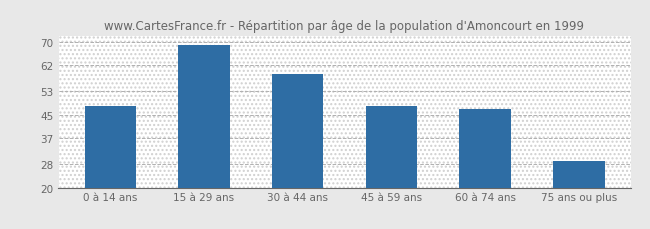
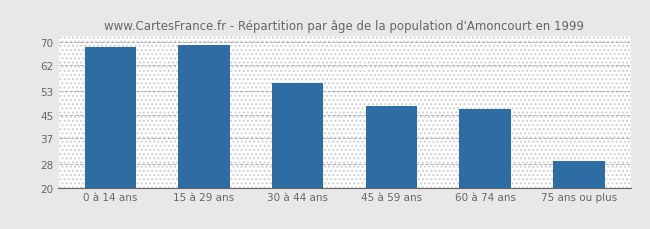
0 à 14 ans: 48 -> 68
30 à 44 ans: 59 -> 56
